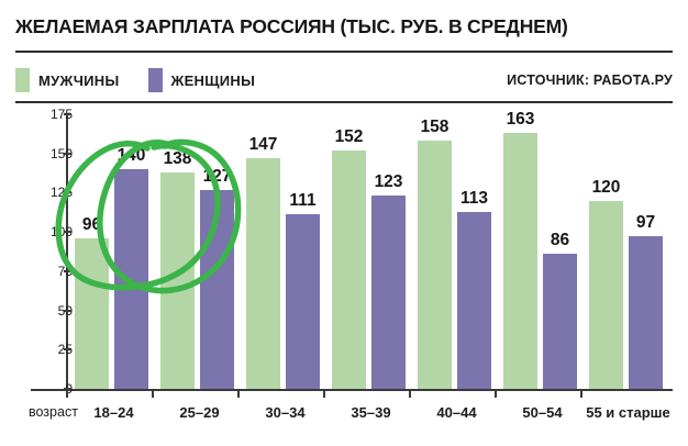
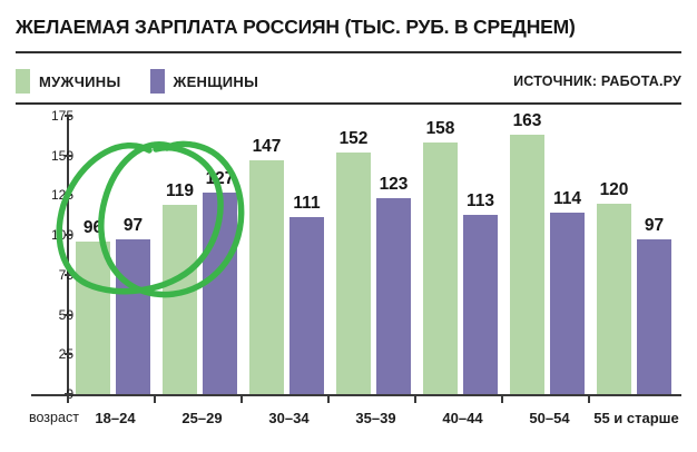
ЖЕНЩИНЫ/18–24: 140 -> 97
МУЖЧИНЫ/25–29: 138 -> 119
ЖЕНЩИНЫ/50–54: 86 -> 114
